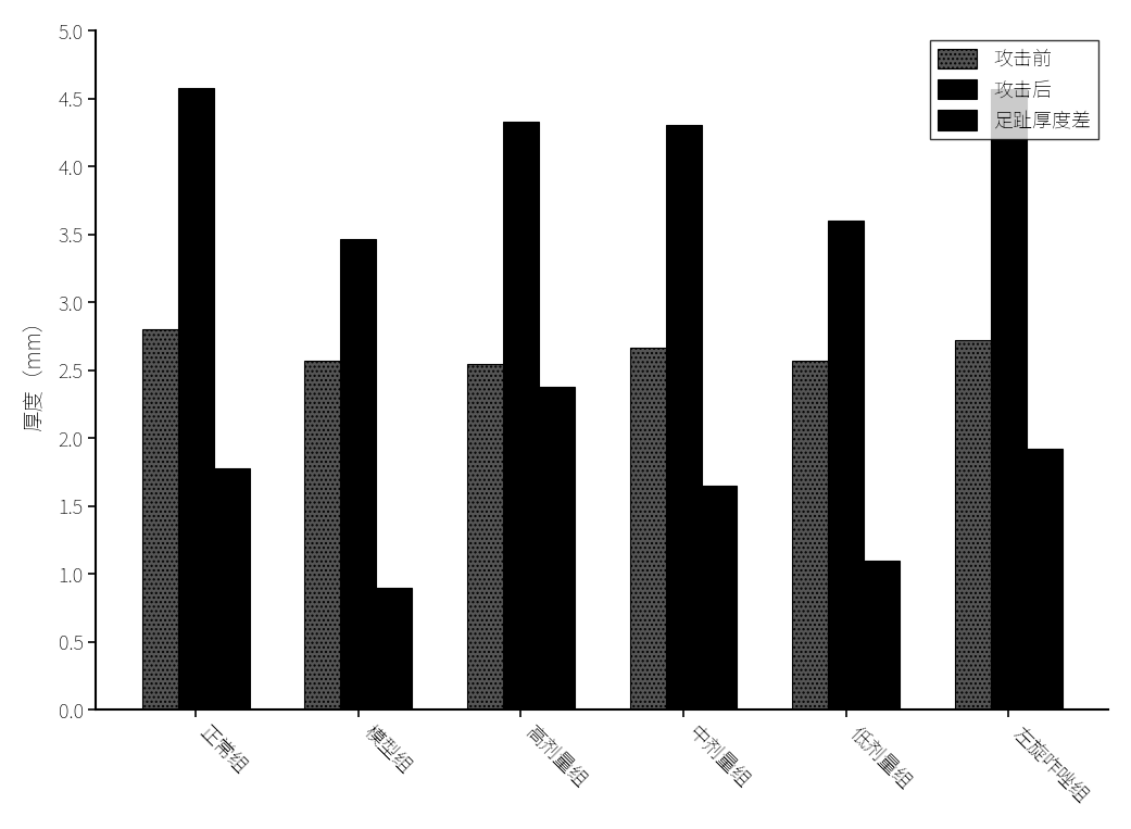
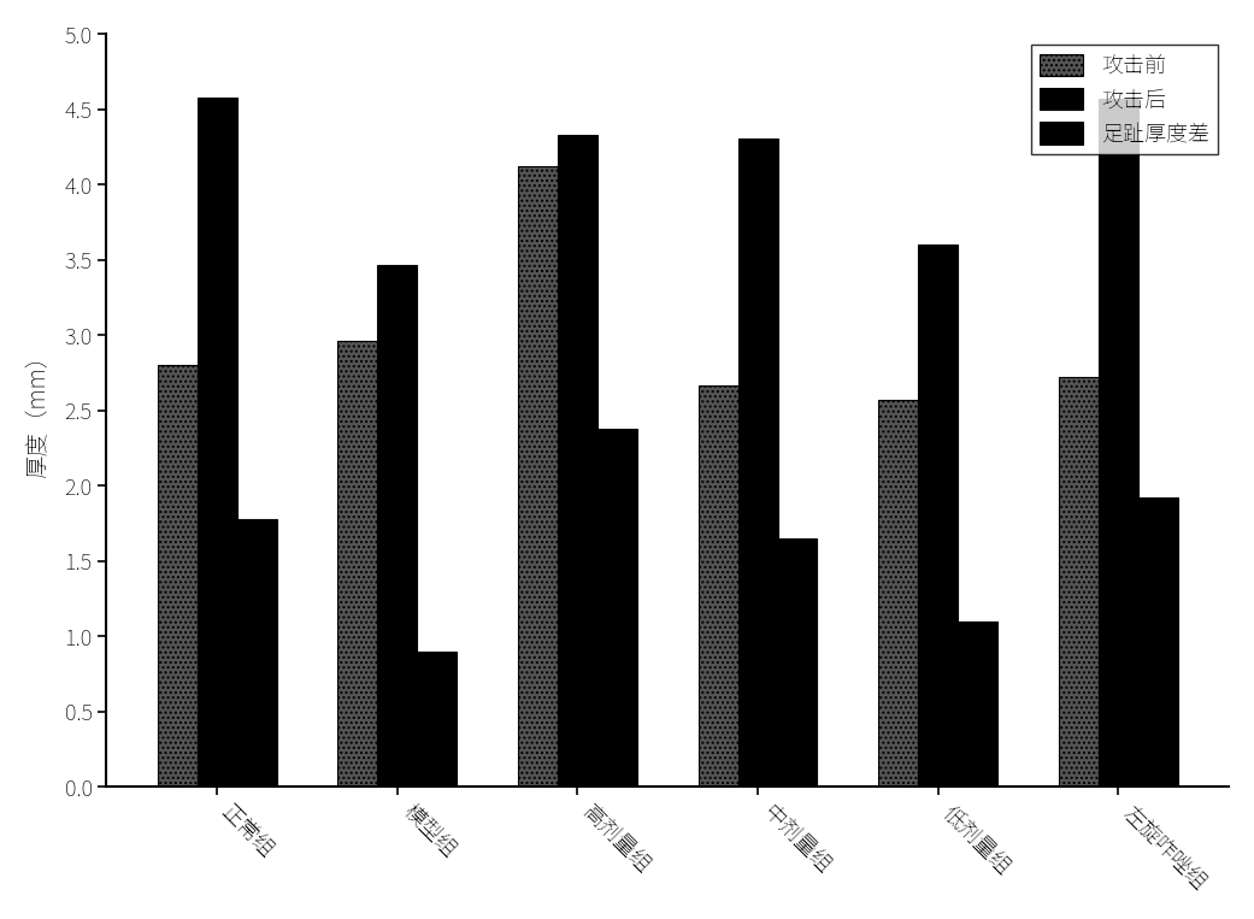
攻击前/模型组: 2.57 -> 2.96
攻击前/高剂量组: 2.55 -> 4.12
